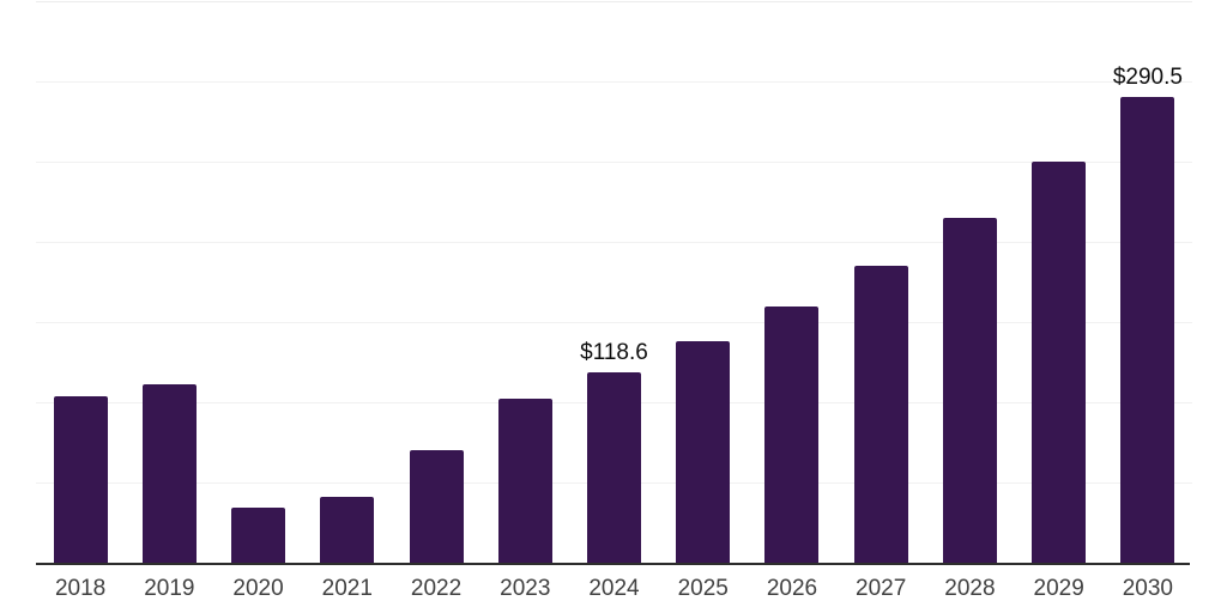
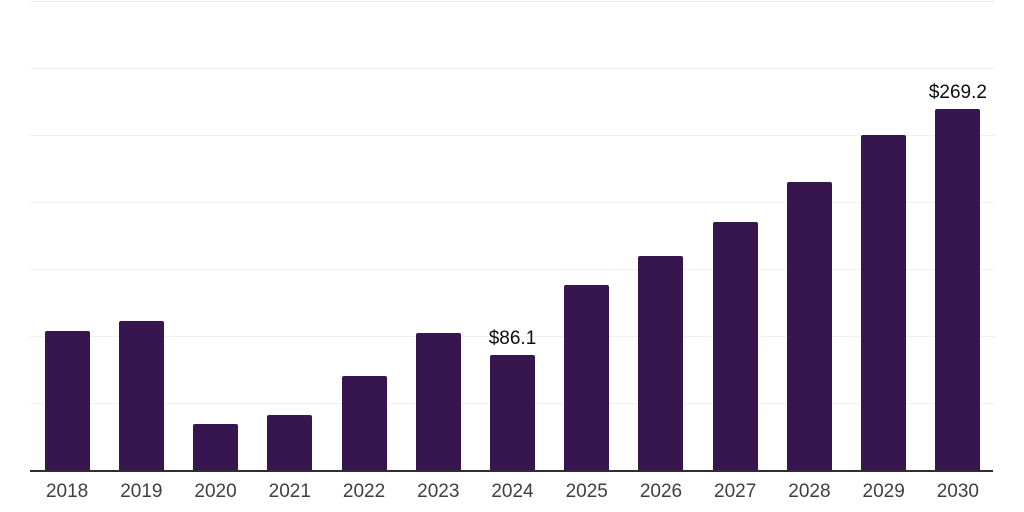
2024: $118.6 -> $86.1
2030: $290.5 -> $269.2
